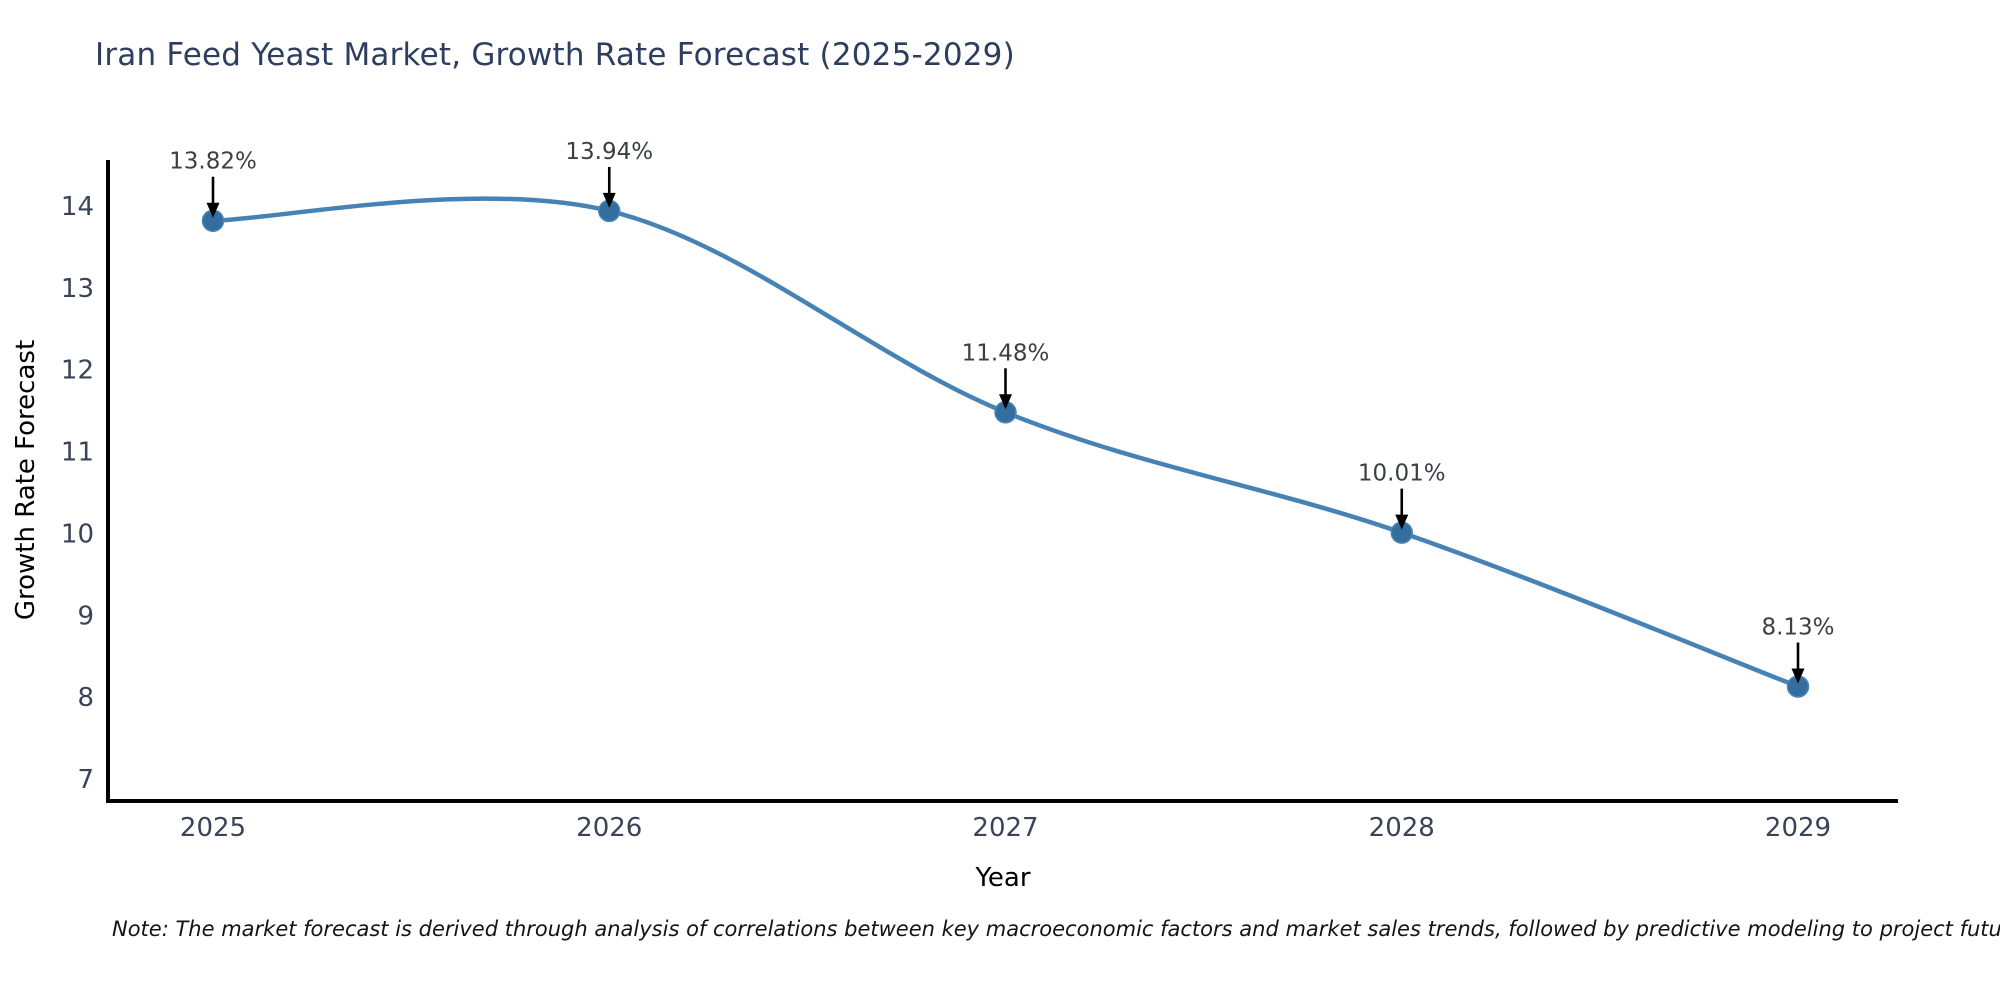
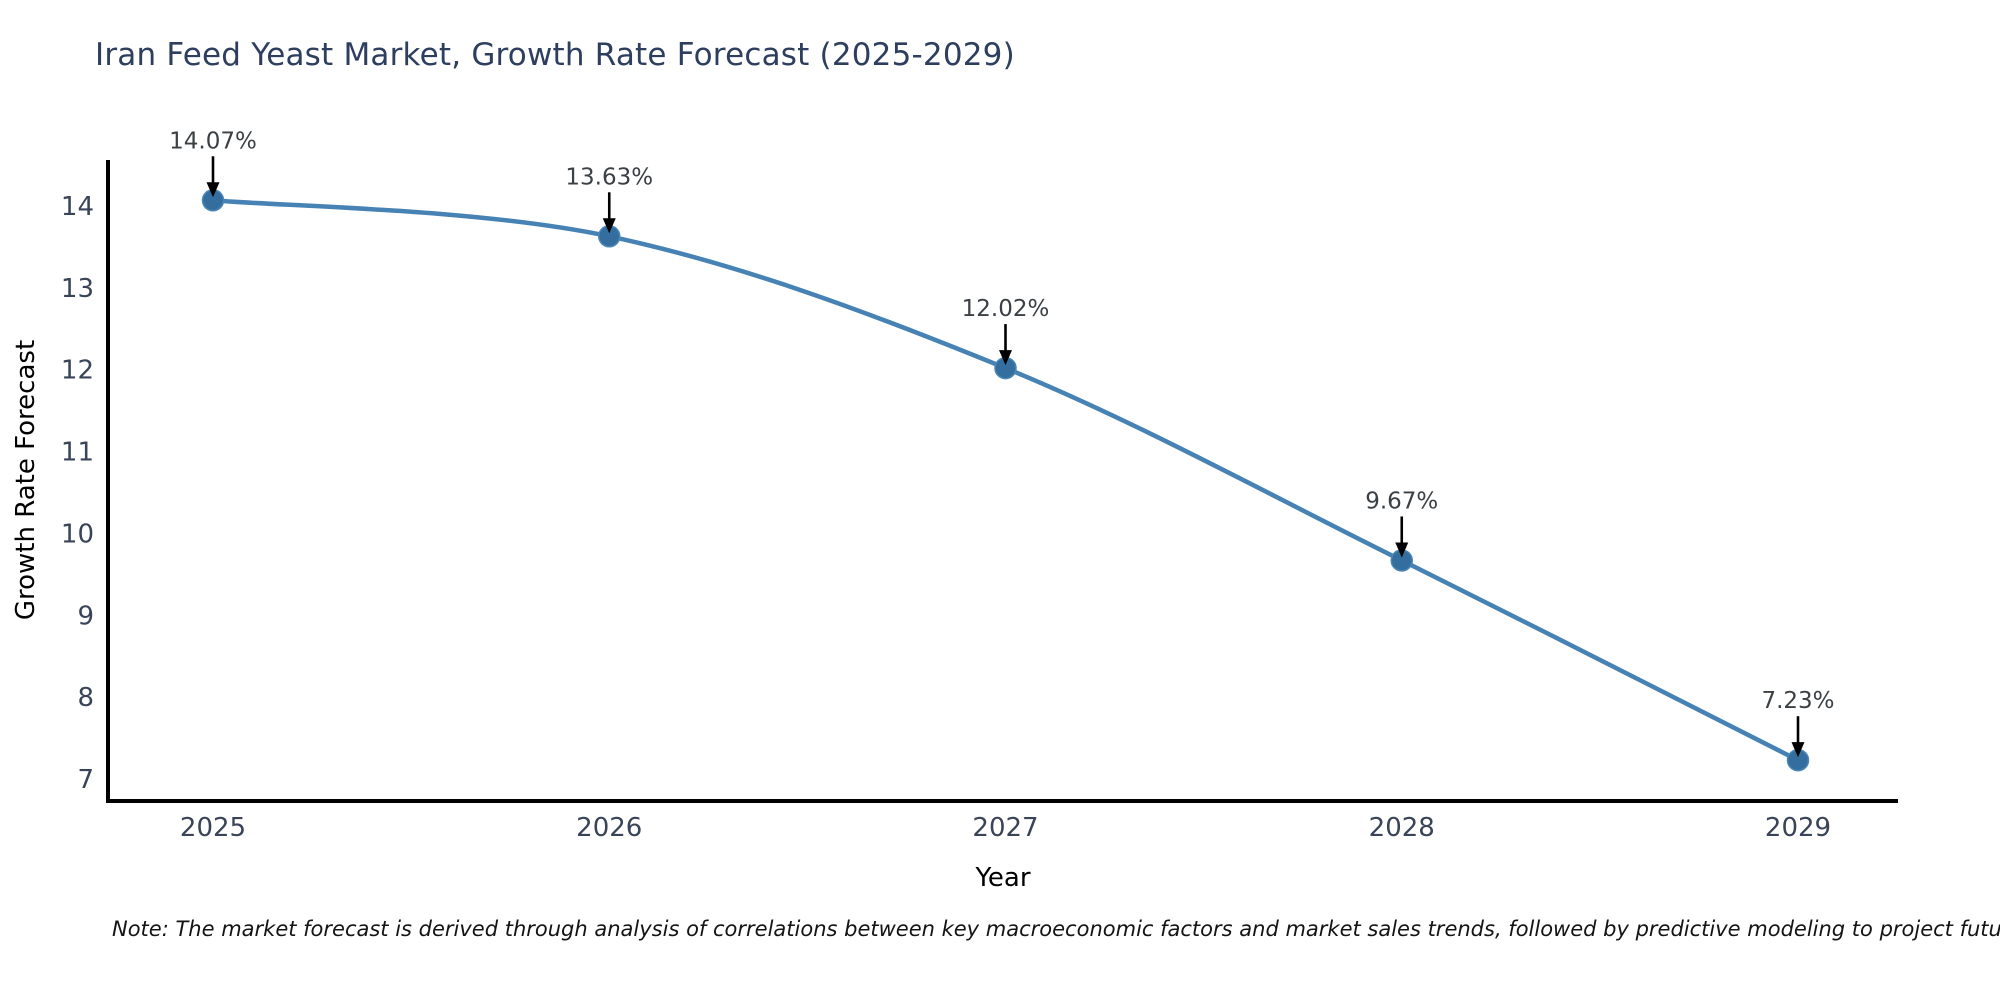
2025: 13.82% -> 14.07%
2026: 13.94% -> 13.63%
2027: 11.48% -> 12.02%
2028: 10.01% -> 9.67%
2029: 8.13% -> 7.23%
